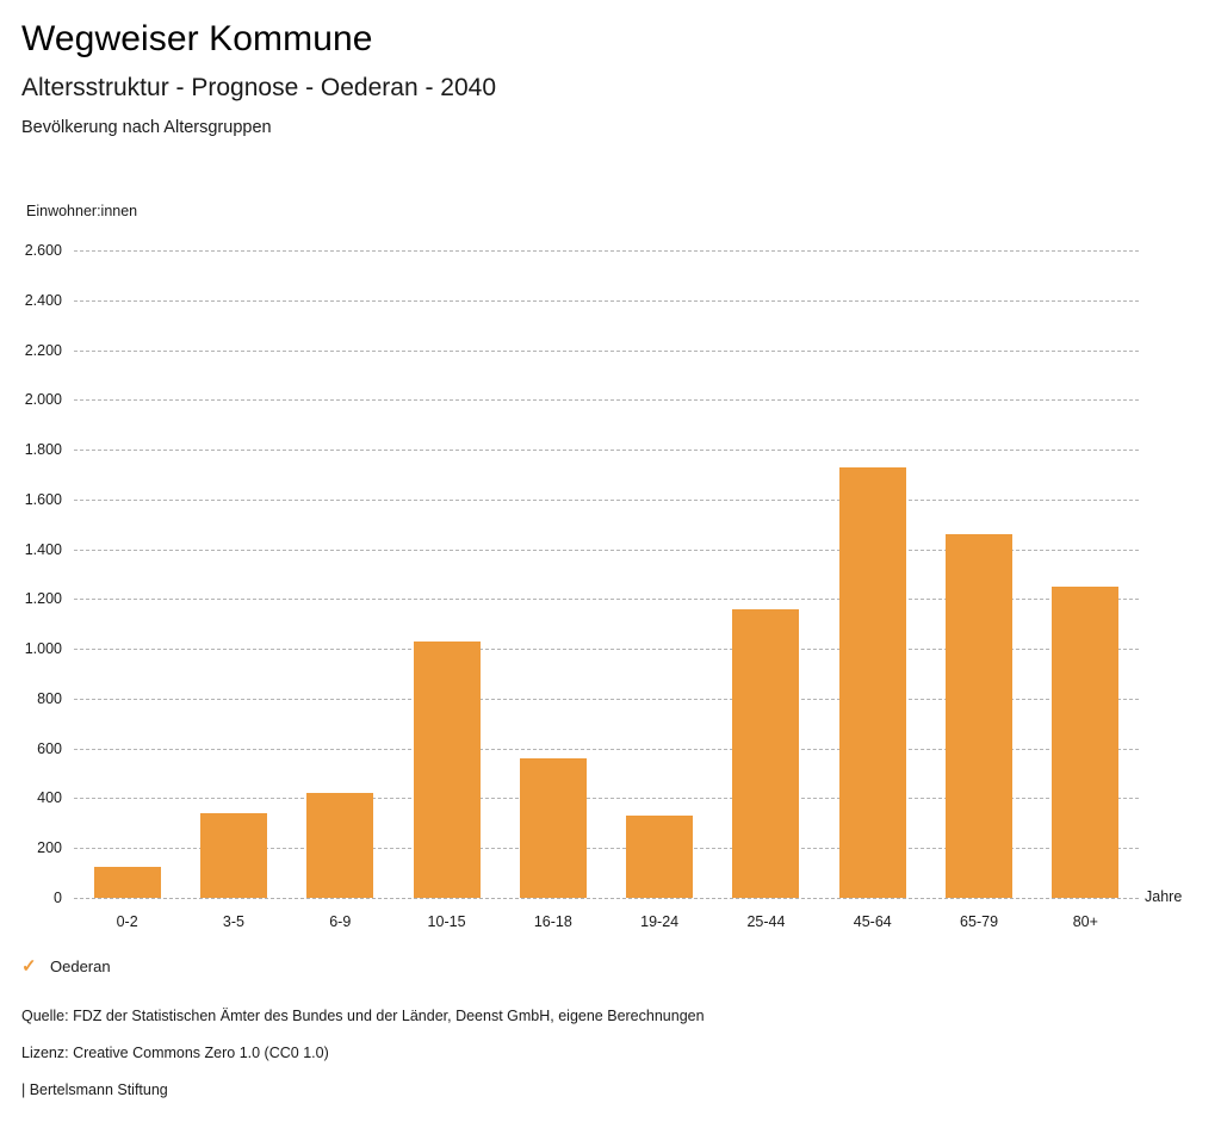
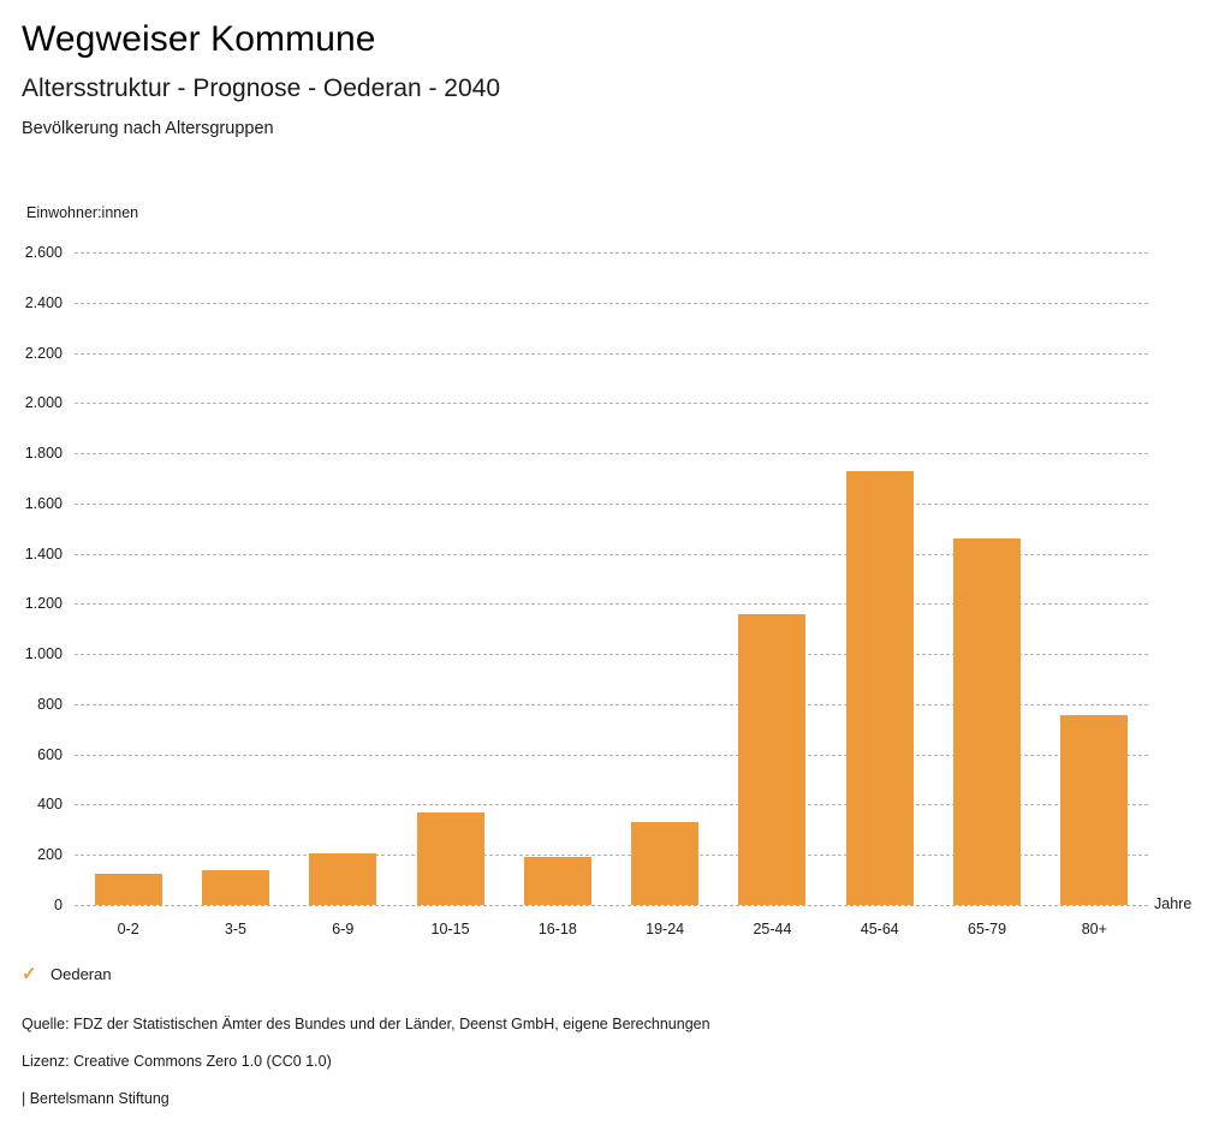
3-5: 340 -> 140
6-9: 420 -> 210
10-15: 1030 -> 370
16-18: 560 -> 190
80+: 1250 -> 760
